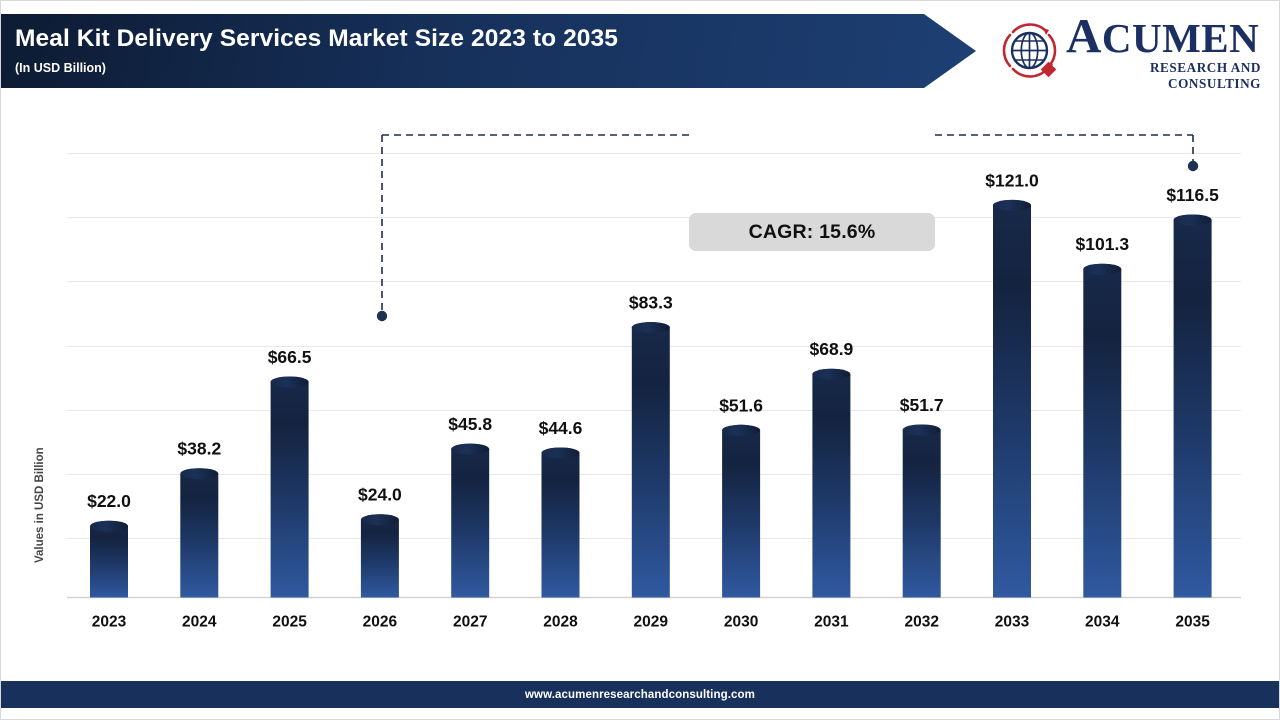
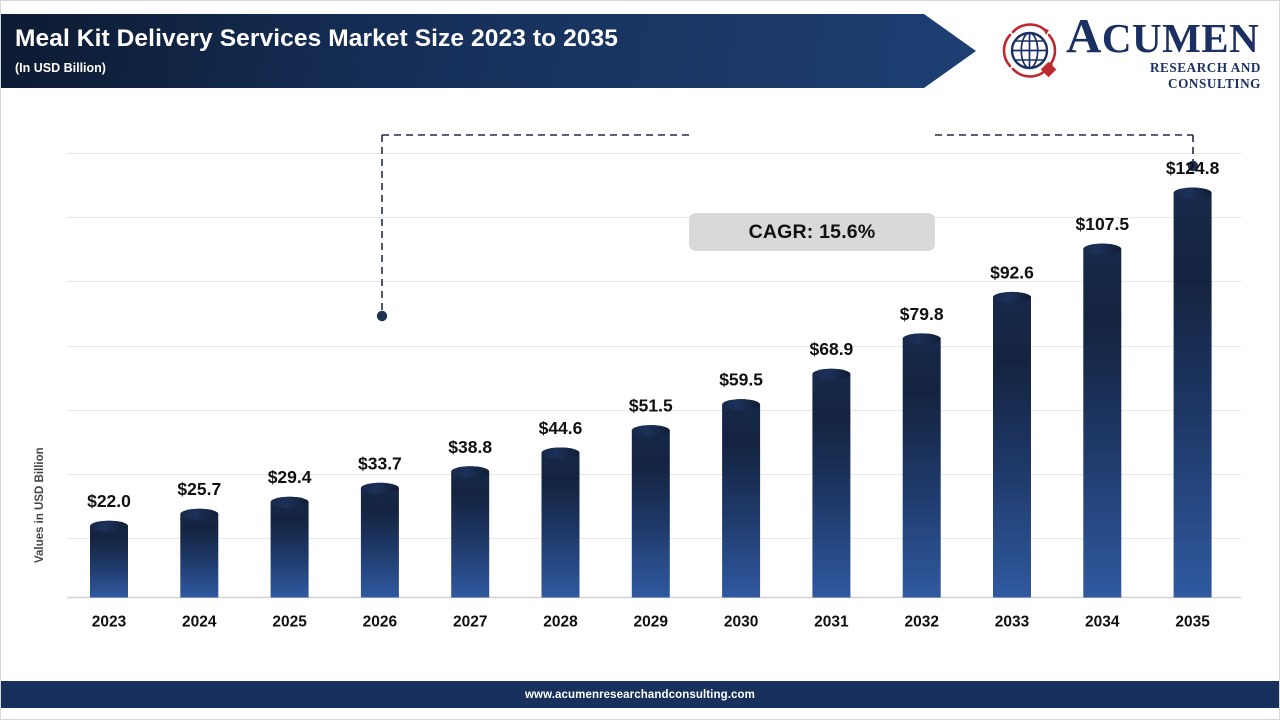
2024: $38.2 -> $25.7
2025: $66.5 -> $29.4
2026: $24.0 -> $33.7
2027: $45.8 -> $38.8
2029: $83.3 -> $51.5
2030: $51.6 -> $59.5
2032: $51.7 -> $79.8
2033: $121.0 -> $92.6
2034: $101.3 -> $107.5
2035: $116.5 -> $124.8
